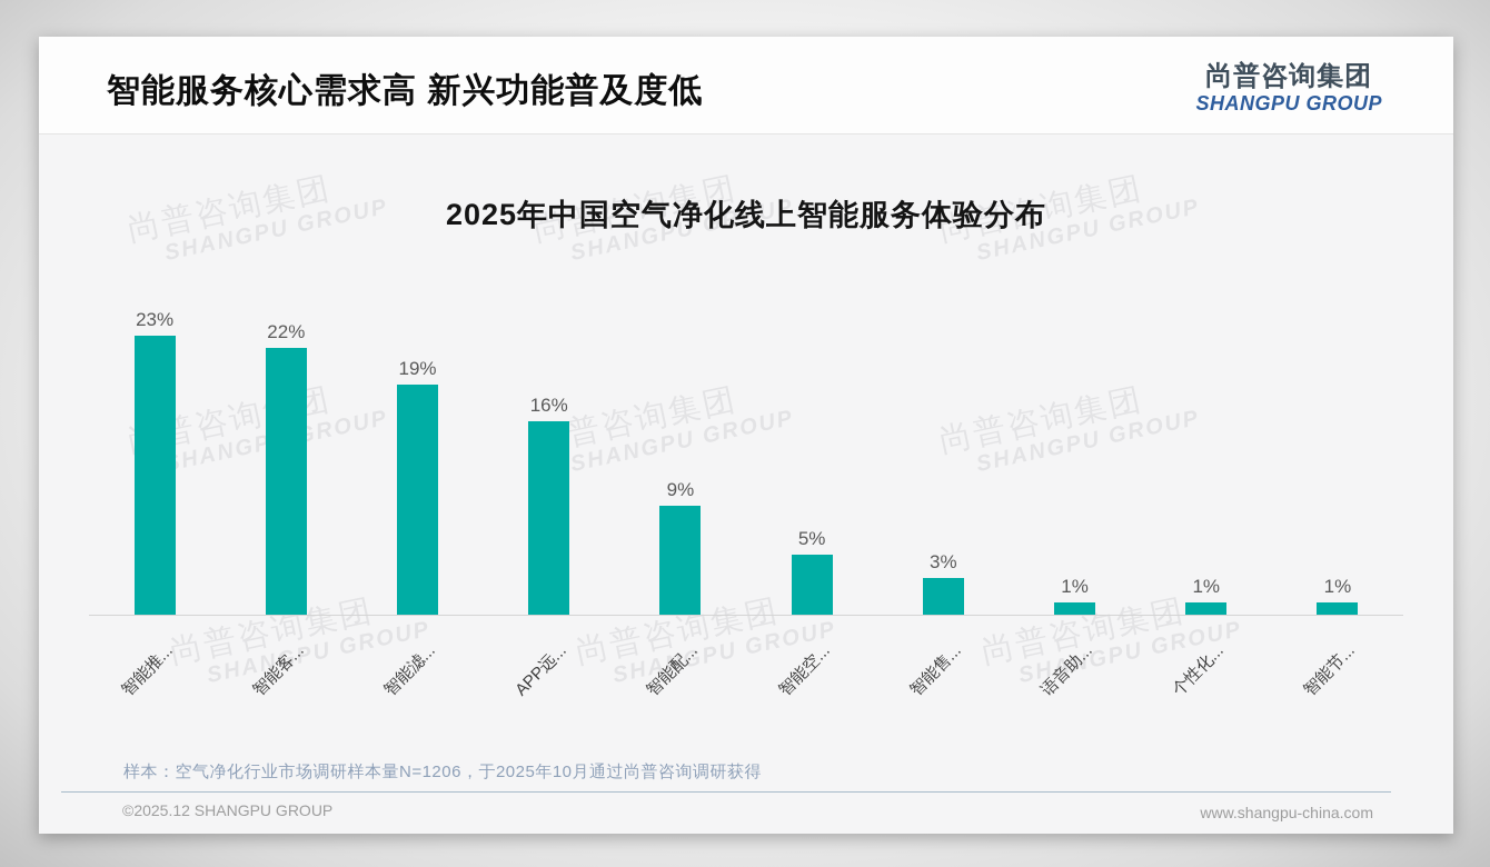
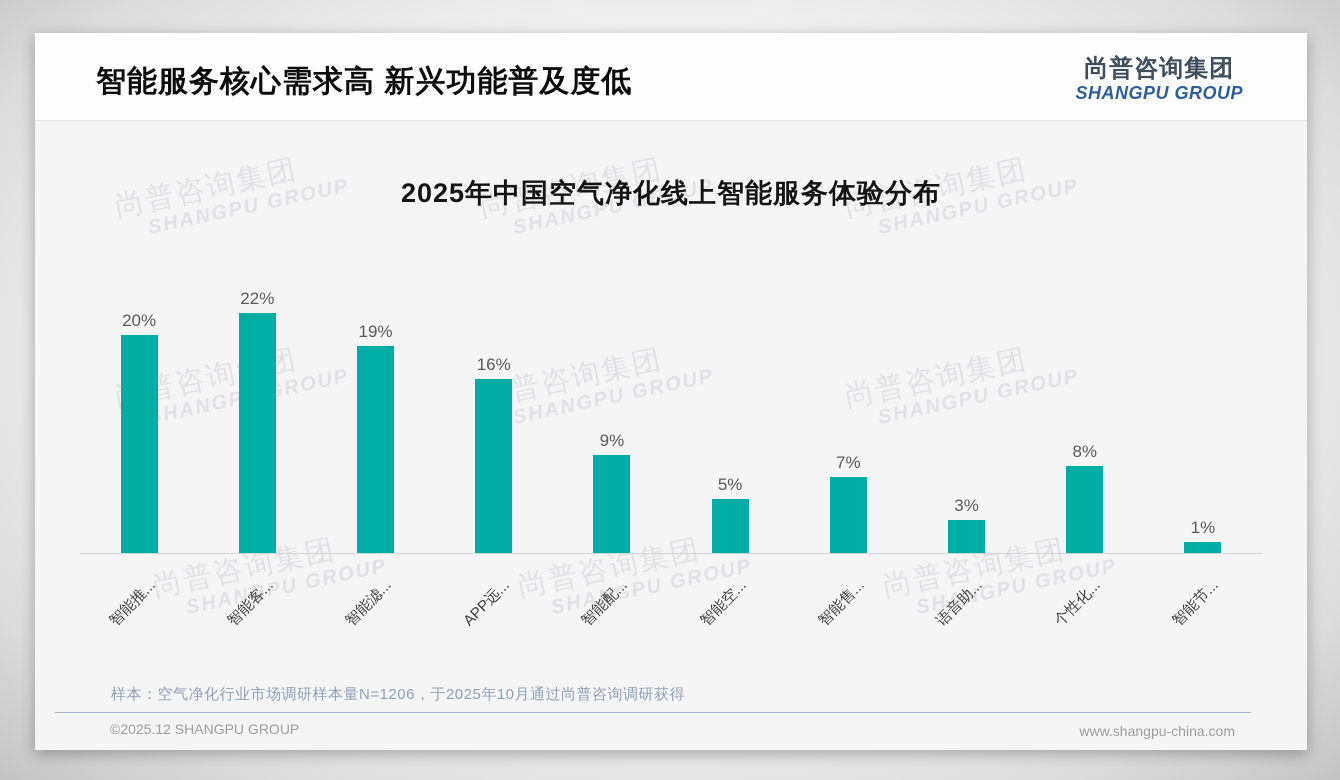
智能推...: 23% -> 20%
智能售...: 3% -> 7%
语音助...: 1% -> 3%
个性化...: 1% -> 8%
